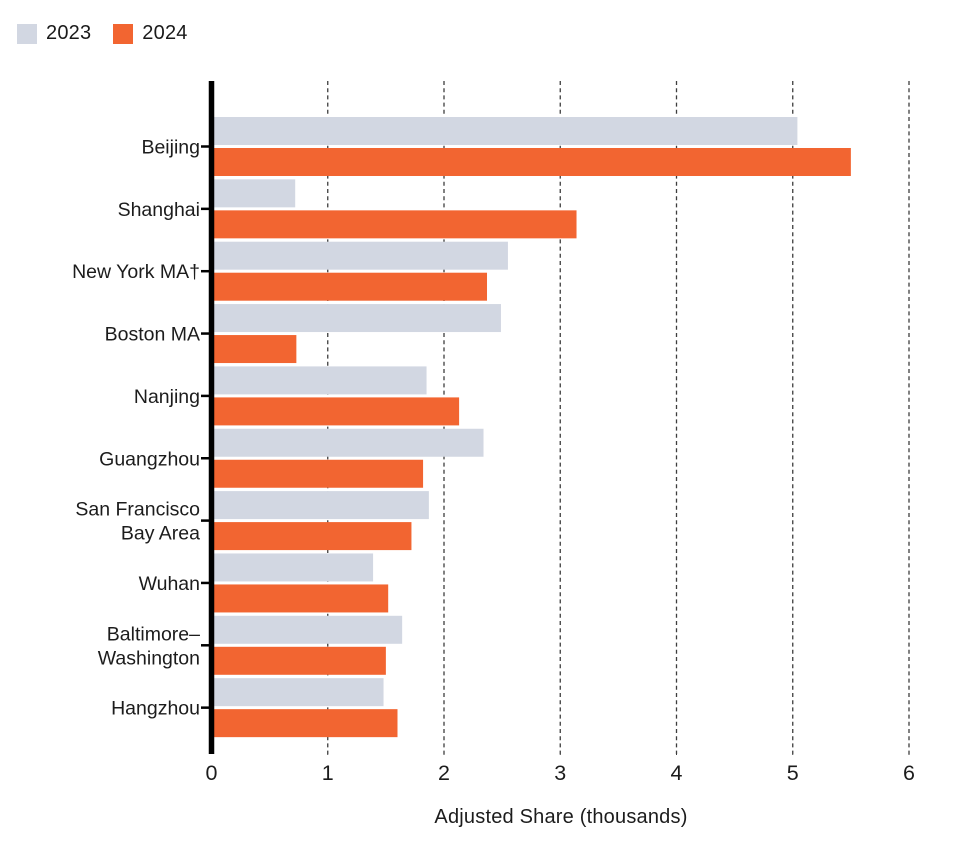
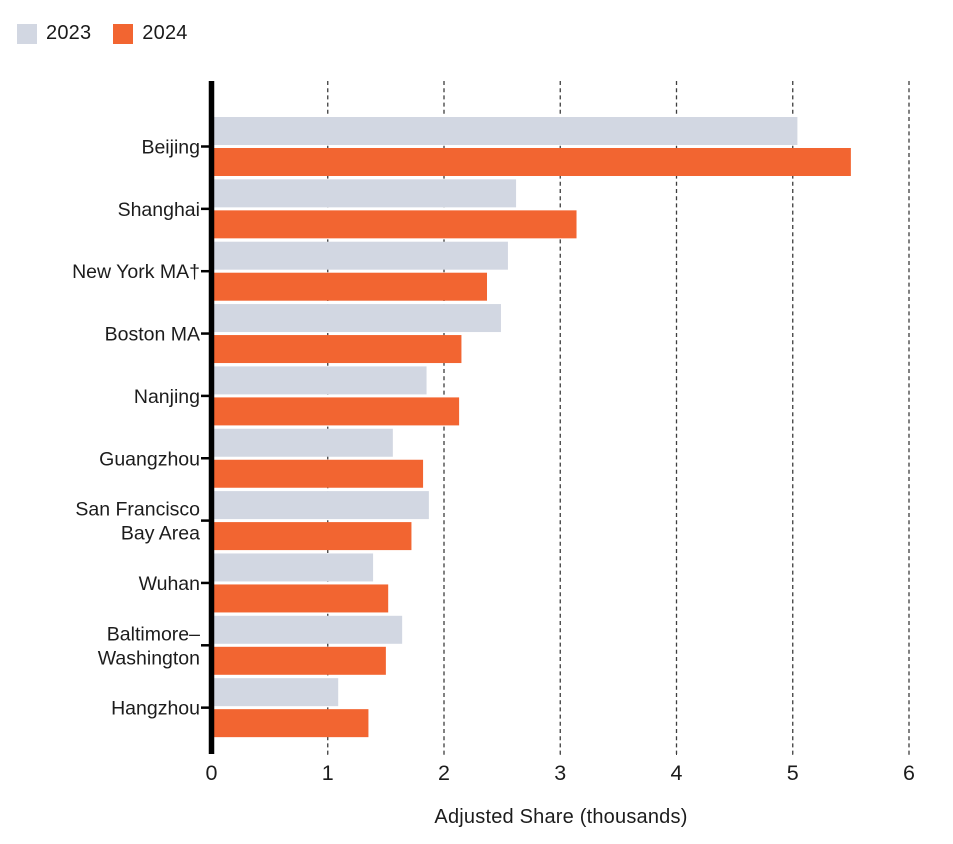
2023/Shanghai: 0.72 -> 2.62
2024/Boston MA: 0.73 -> 2.15
2023/Guangzhou: 2.34 -> 1.56
2023/Hangzhou: 1.48 -> 1.09
2024/Hangzhou: 1.60 -> 1.35
